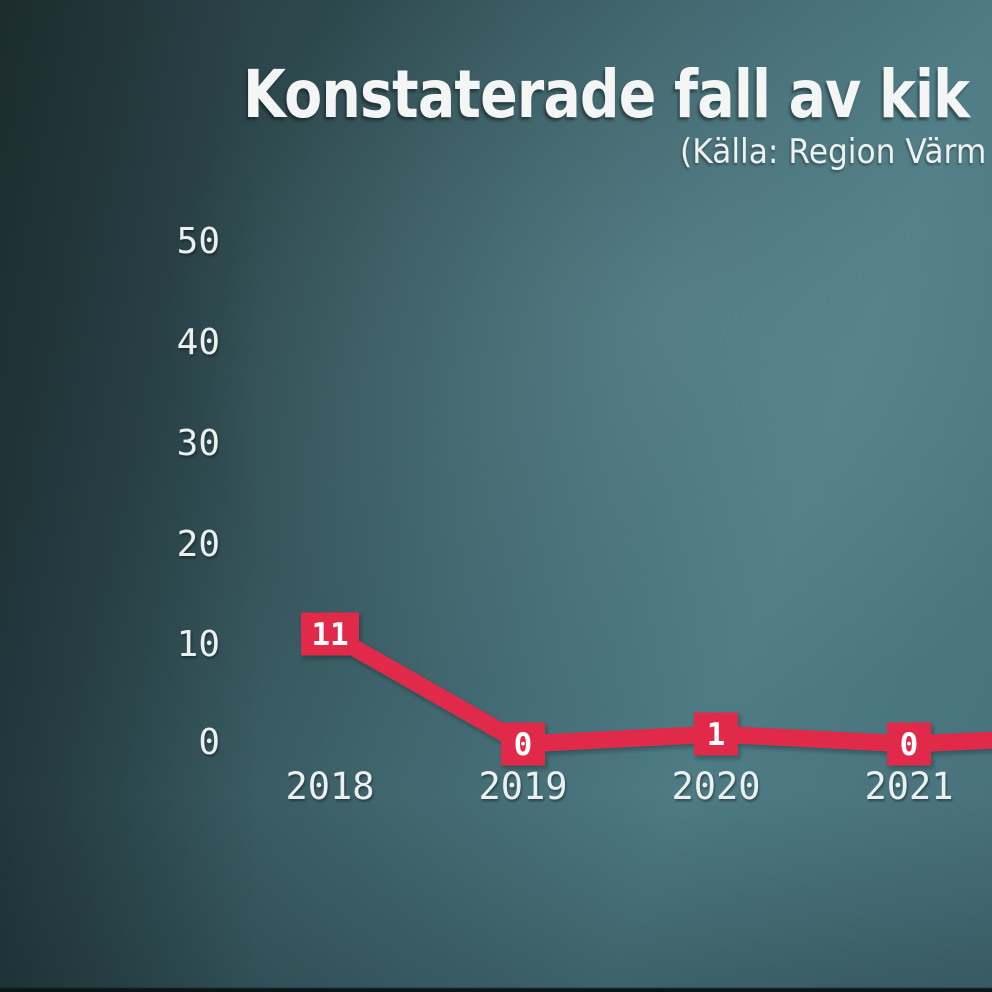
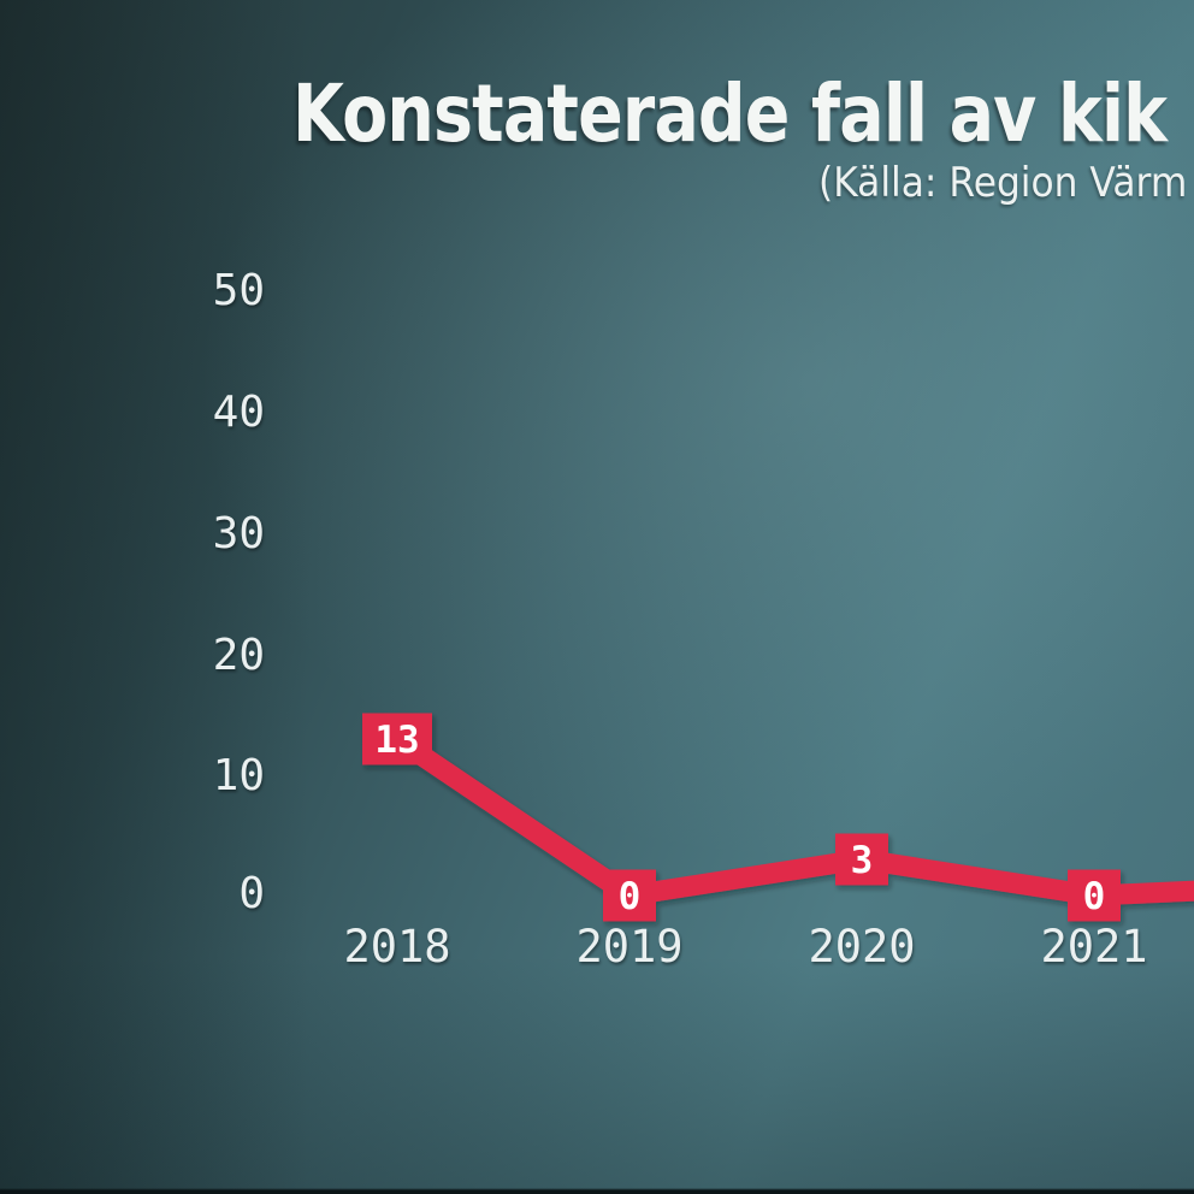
2018: 11 -> 13
2020: 1 -> 3
